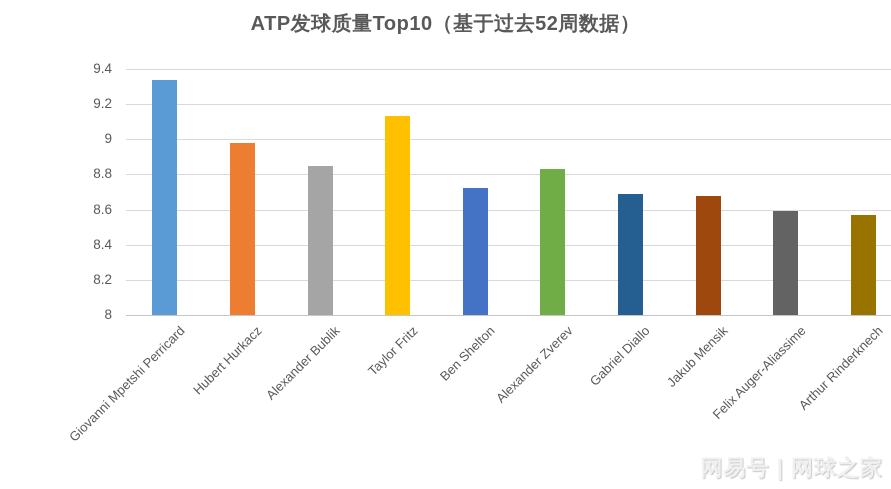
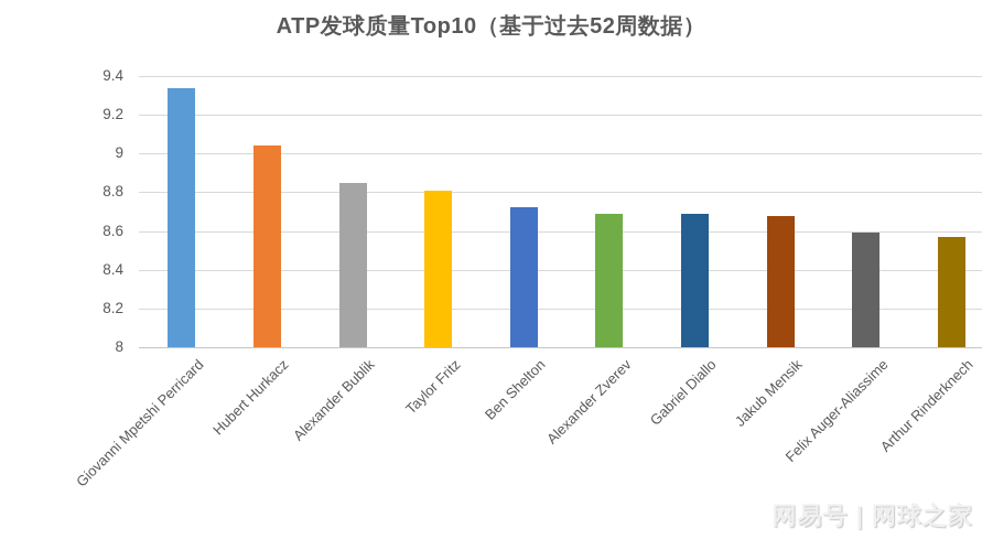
Hubert Hurkacz: 8.98 -> 9.04
Taylor Fritz: 9.13 -> 8.81
Alexander Zverev: 8.83 -> 8.69
